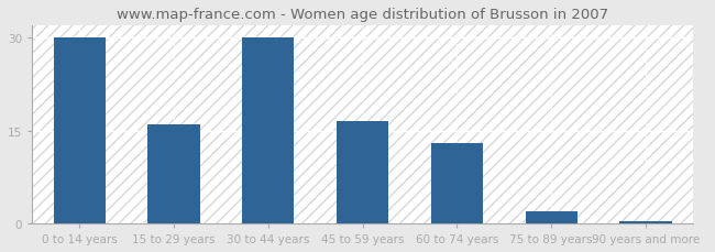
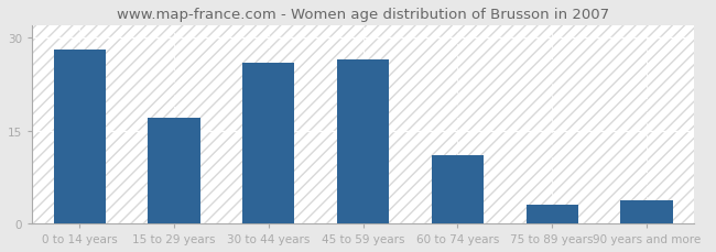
0 to 14 years: 30.0 -> 28.0
15 to 29 years: 16.0 -> 17.0
30 to 44 years: 30.0 -> 26.0
45 to 59 years: 16.5 -> 26.4
60 to 74 years: 13.0 -> 11.0
75 to 89 years: 2.0 -> 3.0
90 years and more: 0.3 -> 3.8
